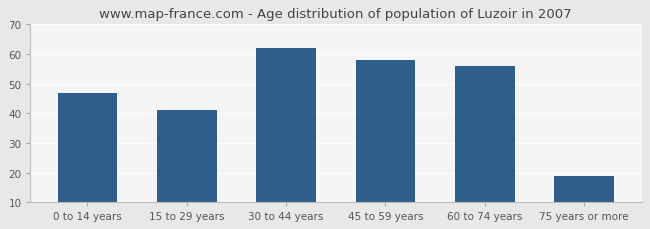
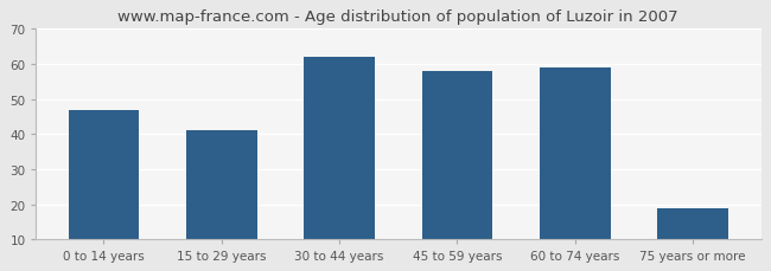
60 to 74 years: 56 -> 59
